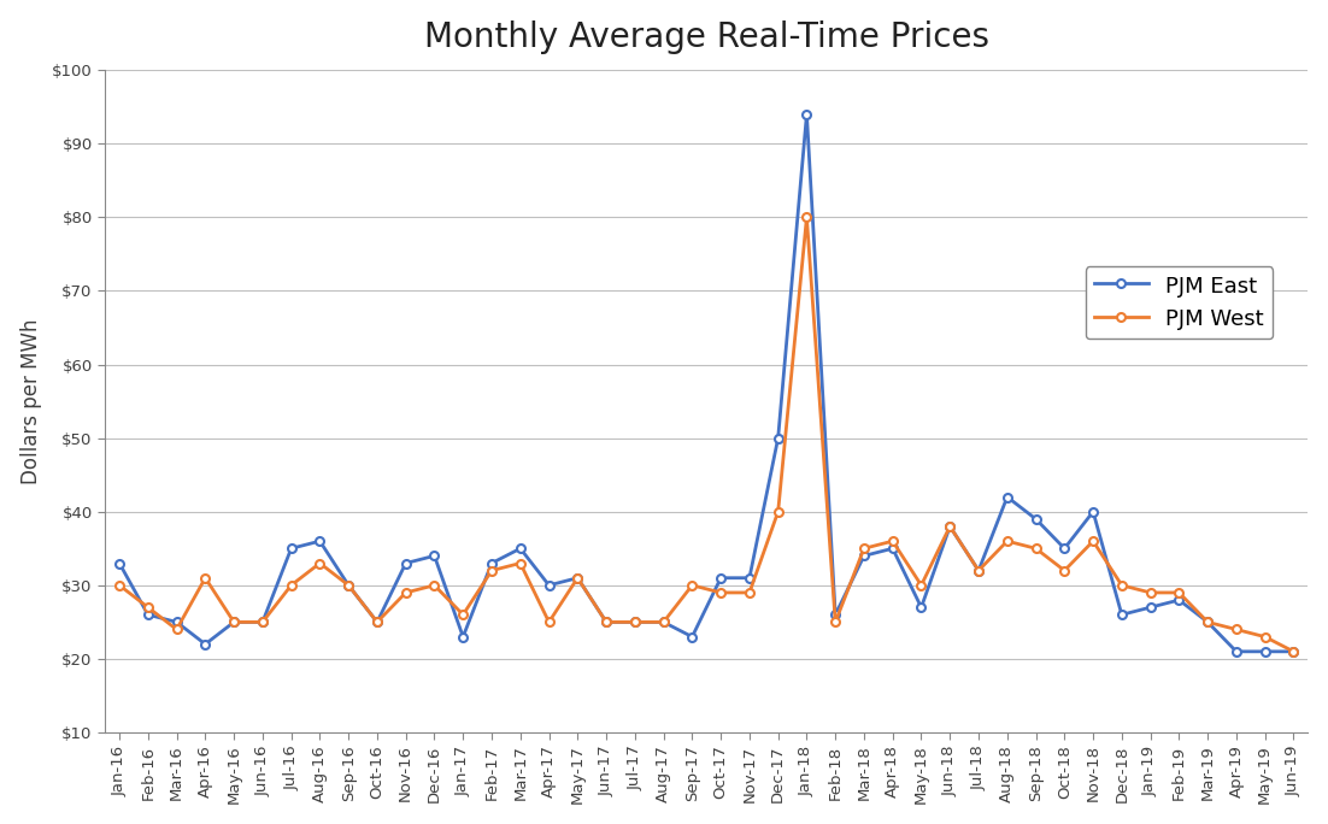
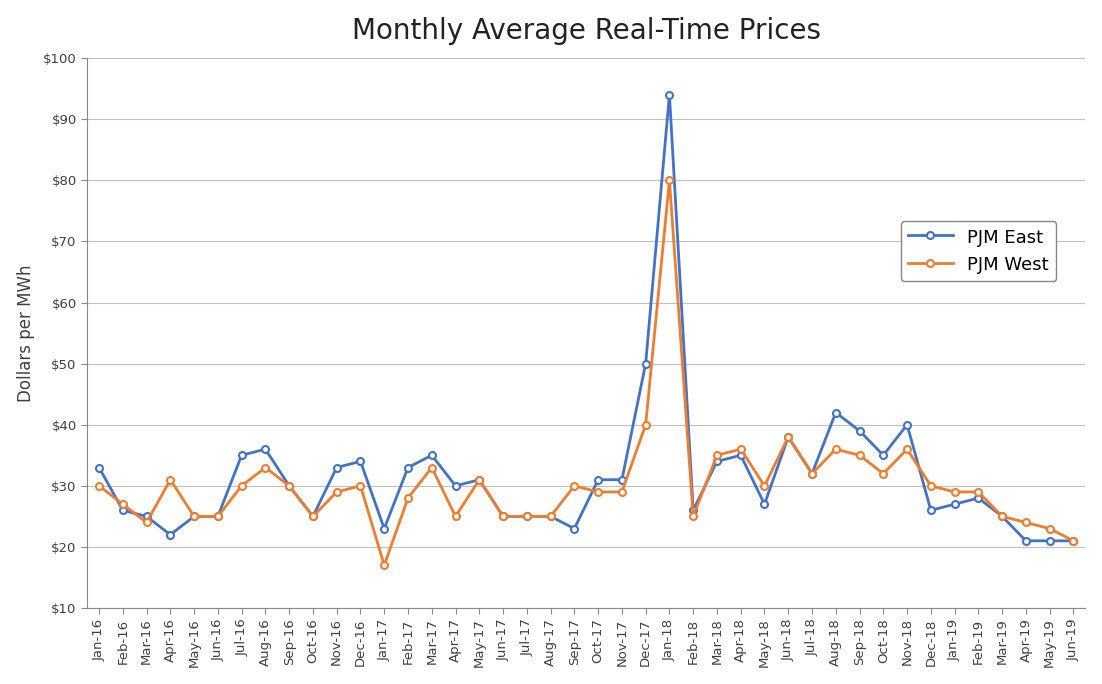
PJM West/Jan-17: $26 -> $17
PJM West/Feb-17: $32 -> $28
